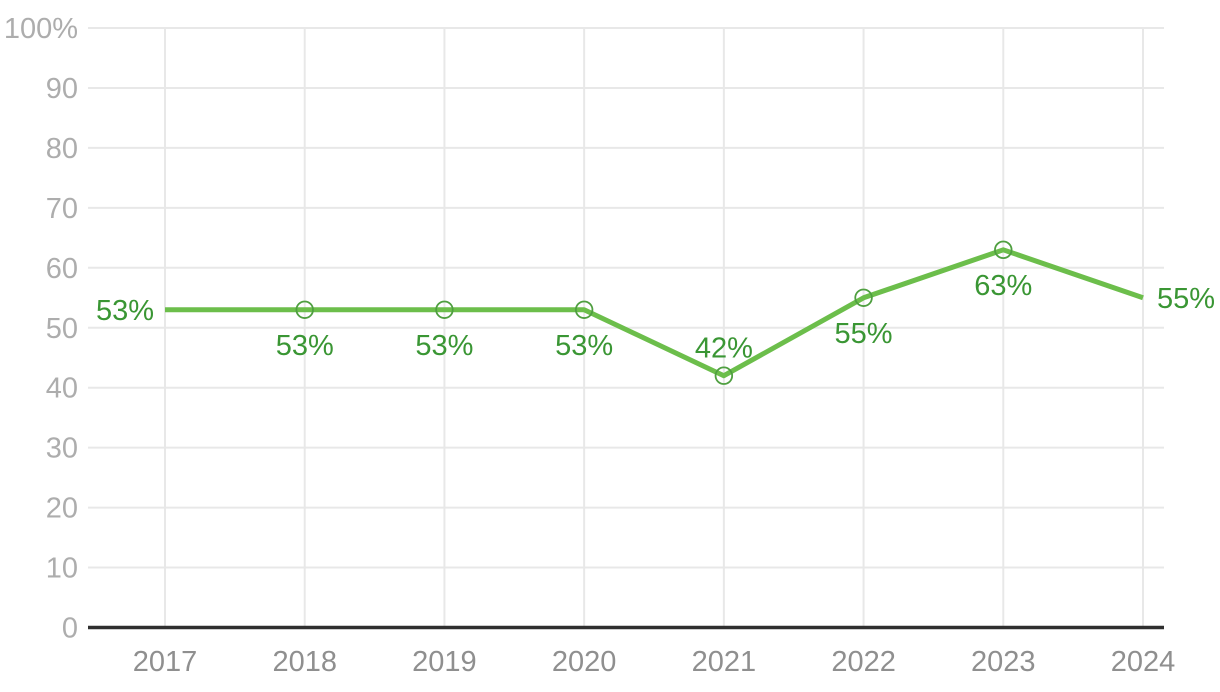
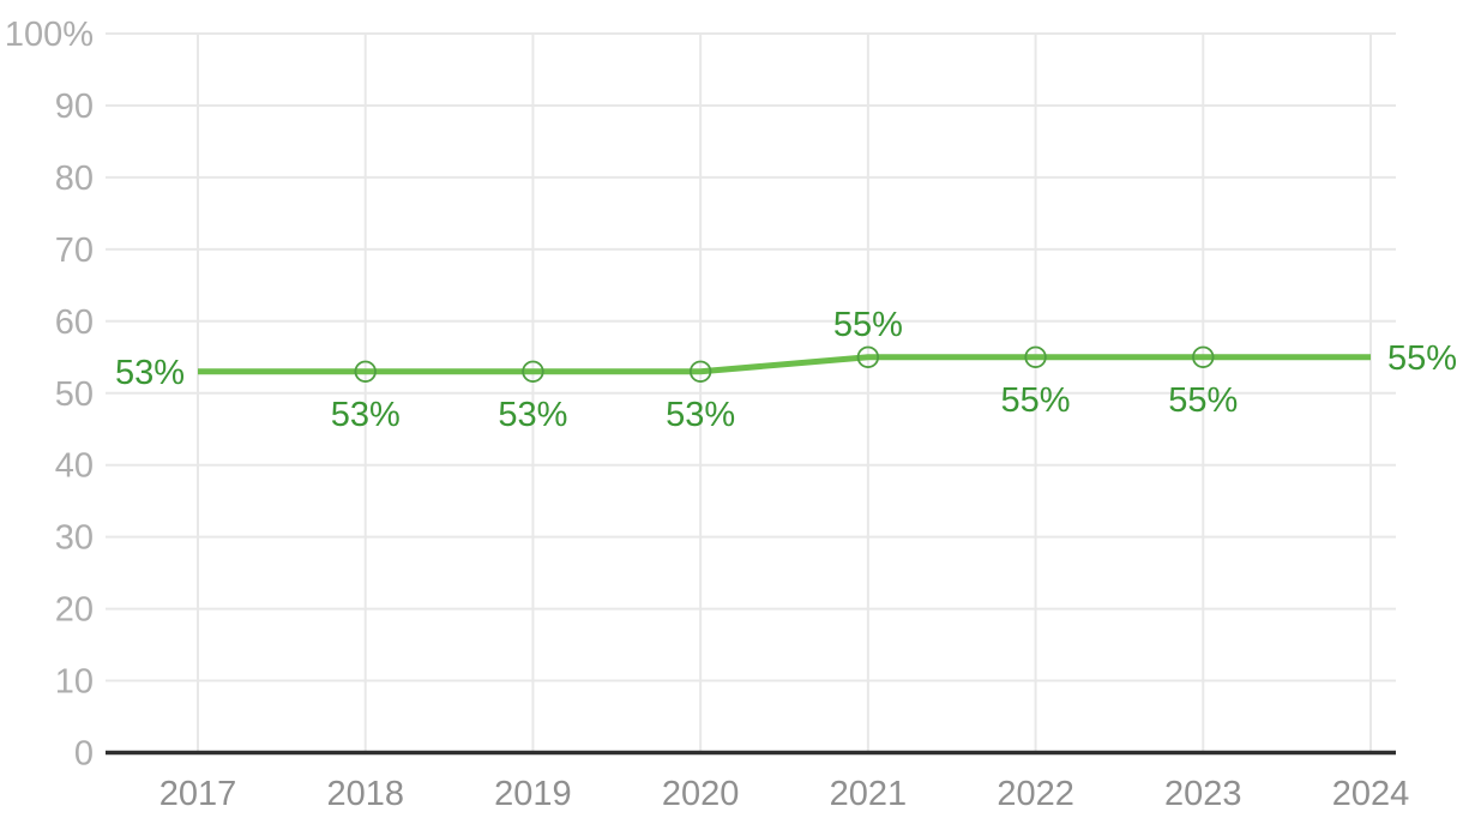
2021: 42% -> 55%
2023: 63% -> 55%
